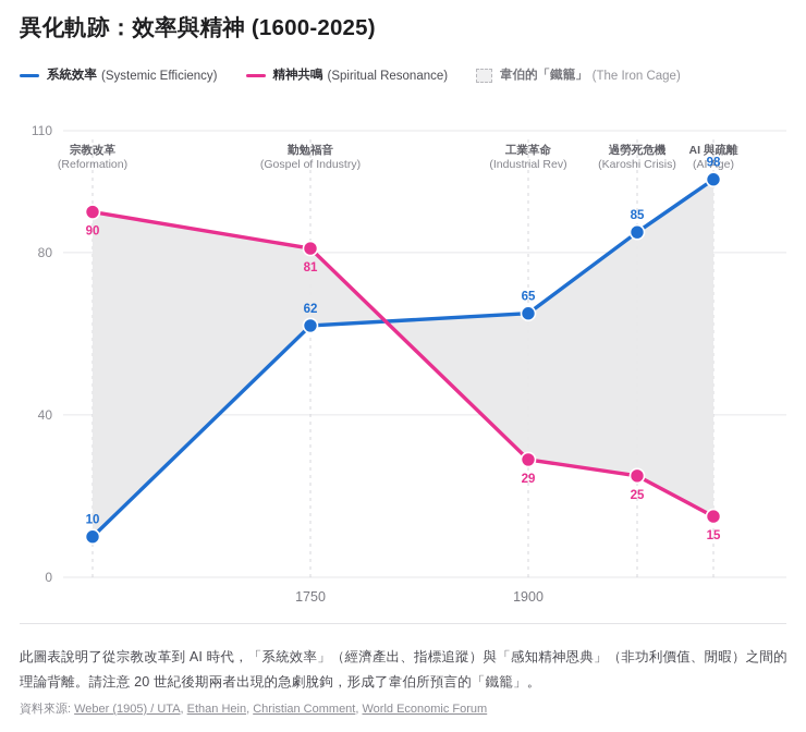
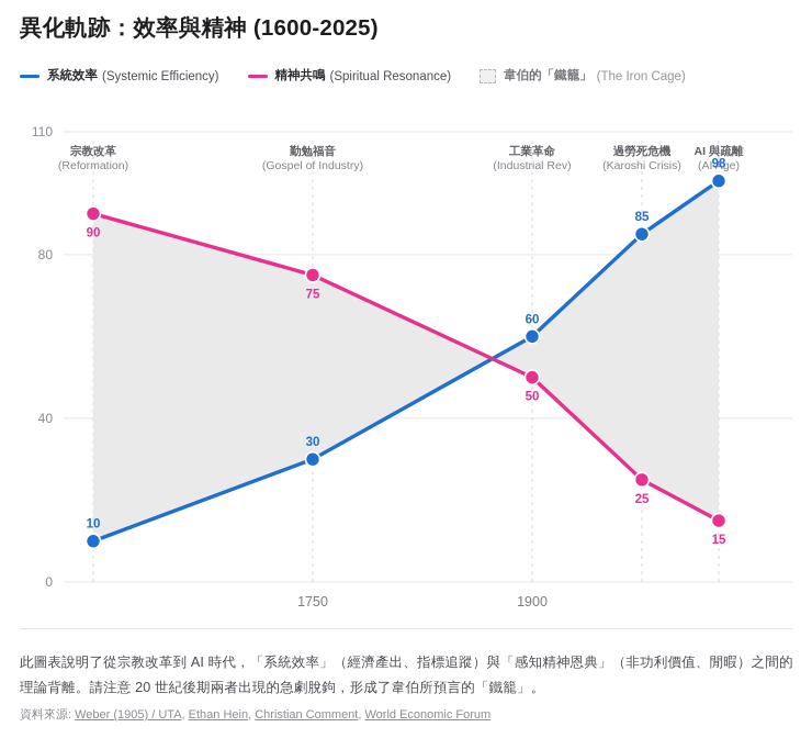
系統效率 (Systemic Efficiency)/1750: 62 -> 30
精神共鳴 (Spiritual Resonance)/1750: 81 -> 75
系統效率 (Systemic Efficiency)/1900: 65 -> 60
精神共鳴 (Spiritual Resonance)/1900: 29 -> 50
